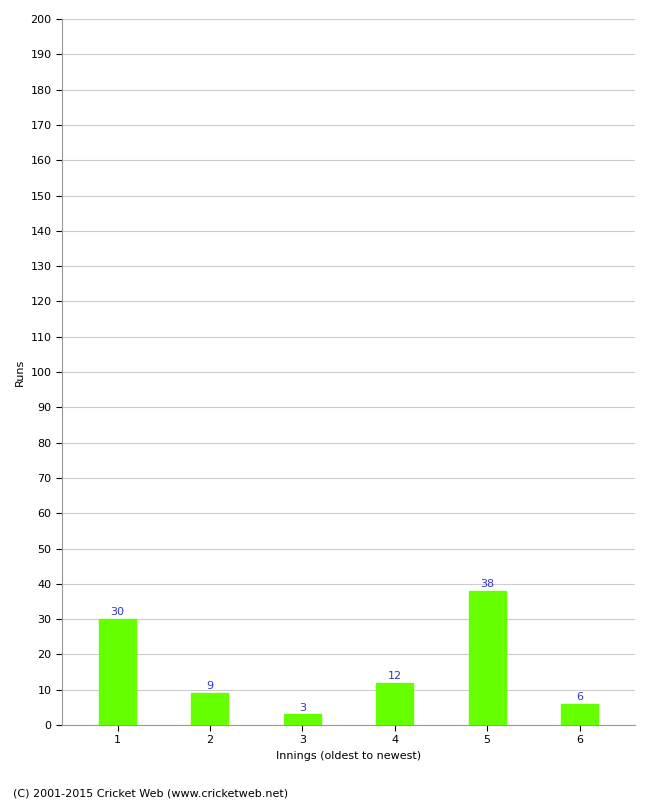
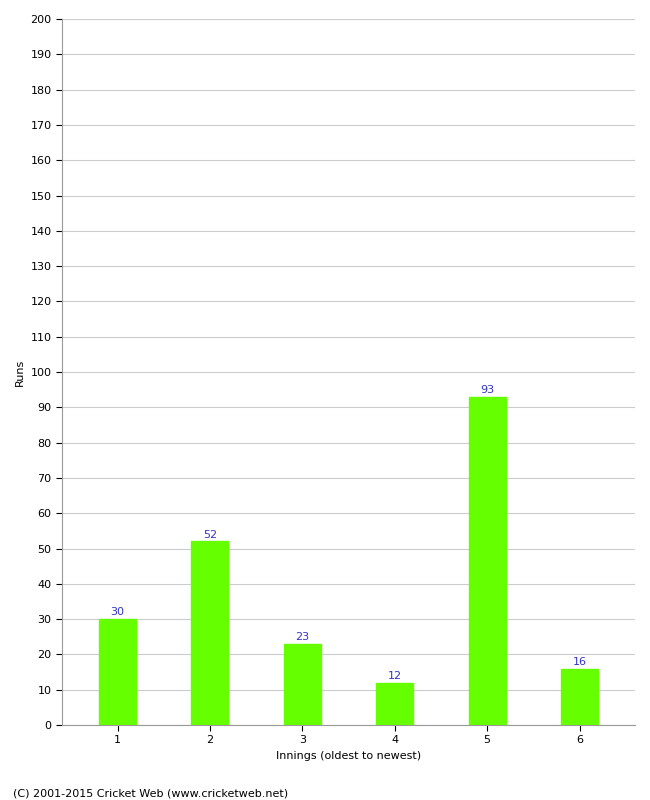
2: 9 -> 52
3: 3 -> 23
5: 38 -> 93
6: 6 -> 16
